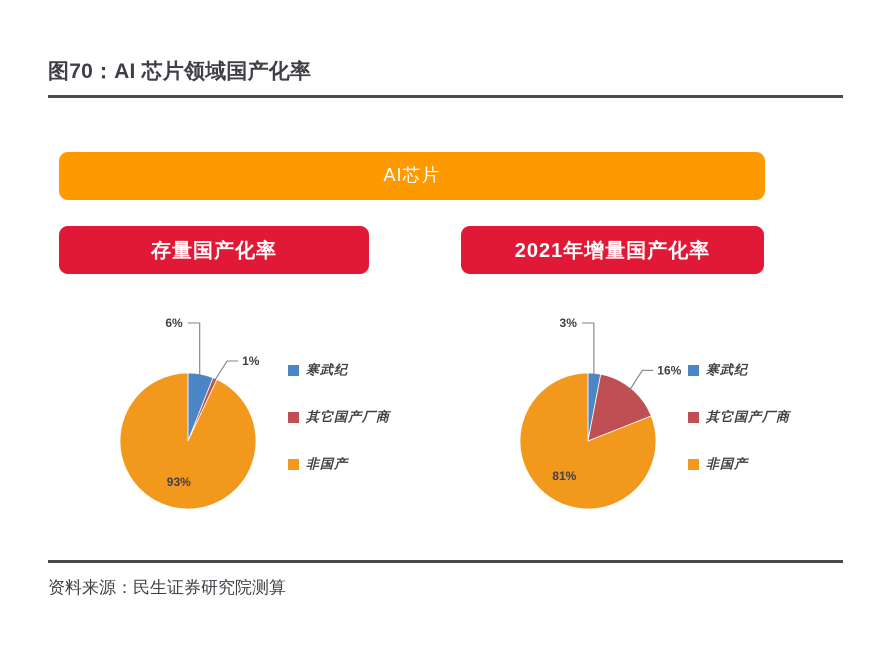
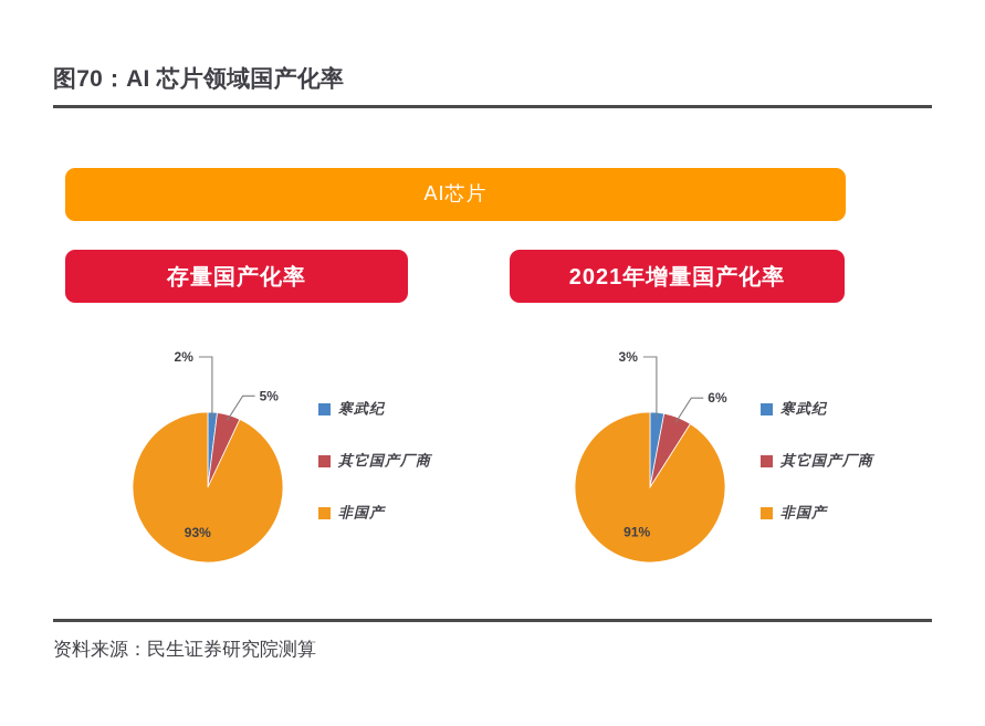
存量国产化率/寒武纪: 6% -> 2%
存量国产化率/其它国产厂商: 1% -> 5%
2021年增量国产化率/其它国产厂商: 16% -> 6%
2021年增量国产化率/非国产: 81% -> 91%
